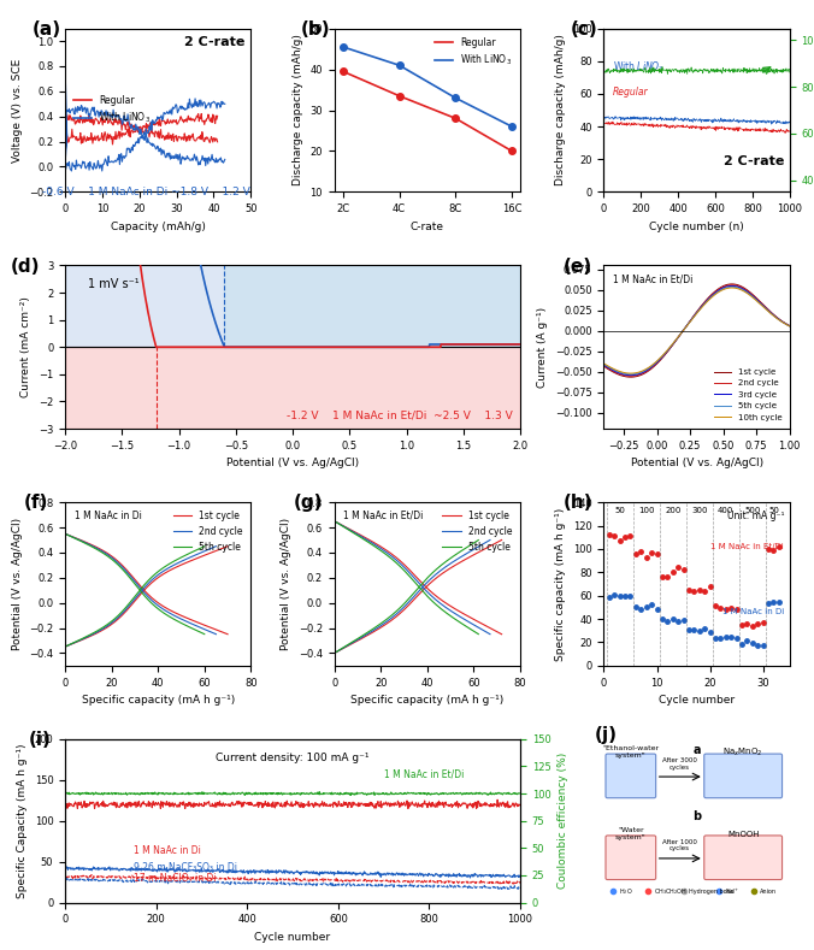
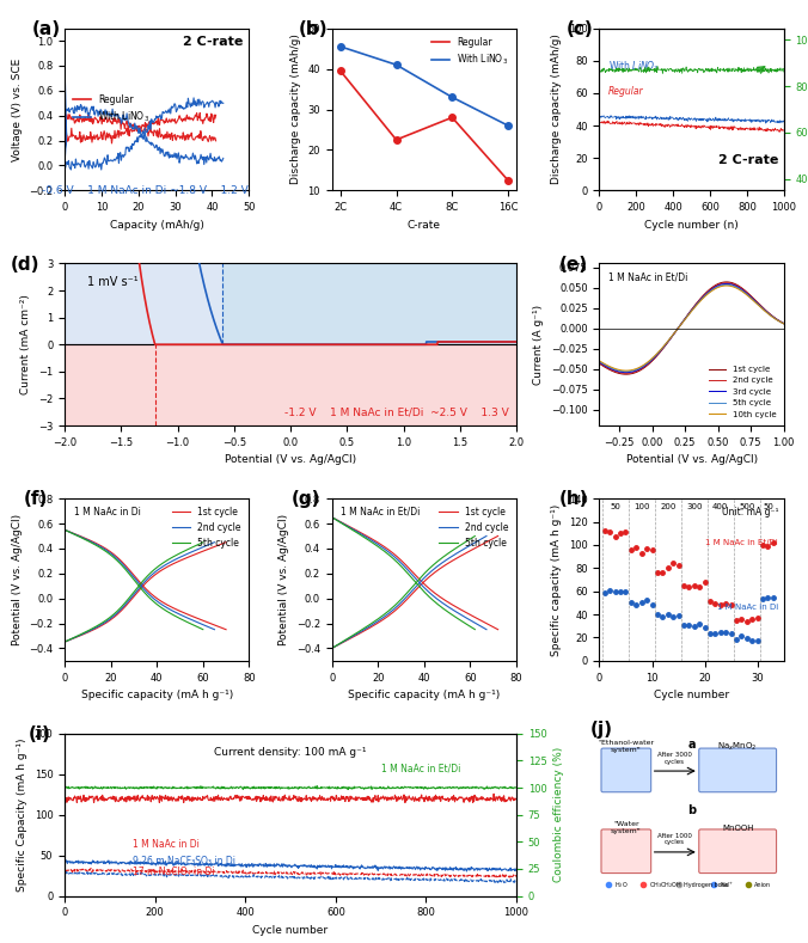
Regular/4C: 33.5 -> 22.5
Regular/16C: 20.0 -> 12.5
